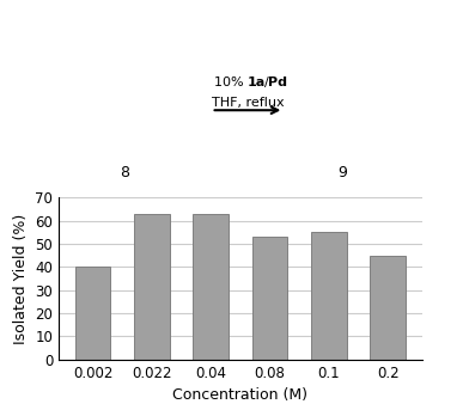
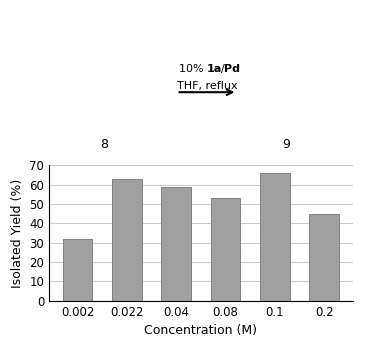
0.002: 40 -> 32
0.04: 63 -> 59
0.1: 55 -> 66
